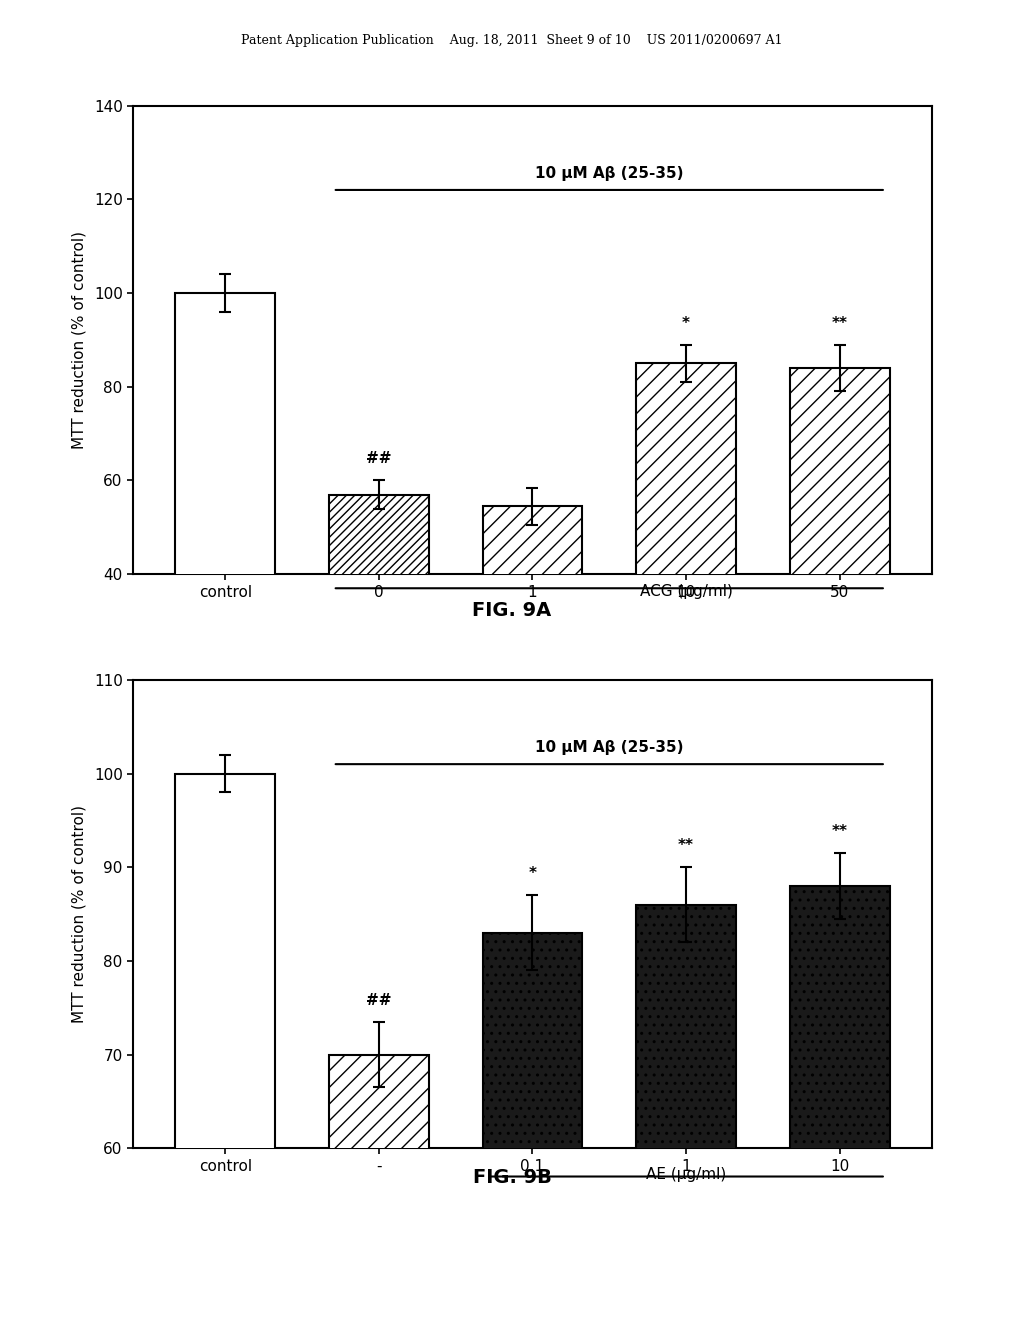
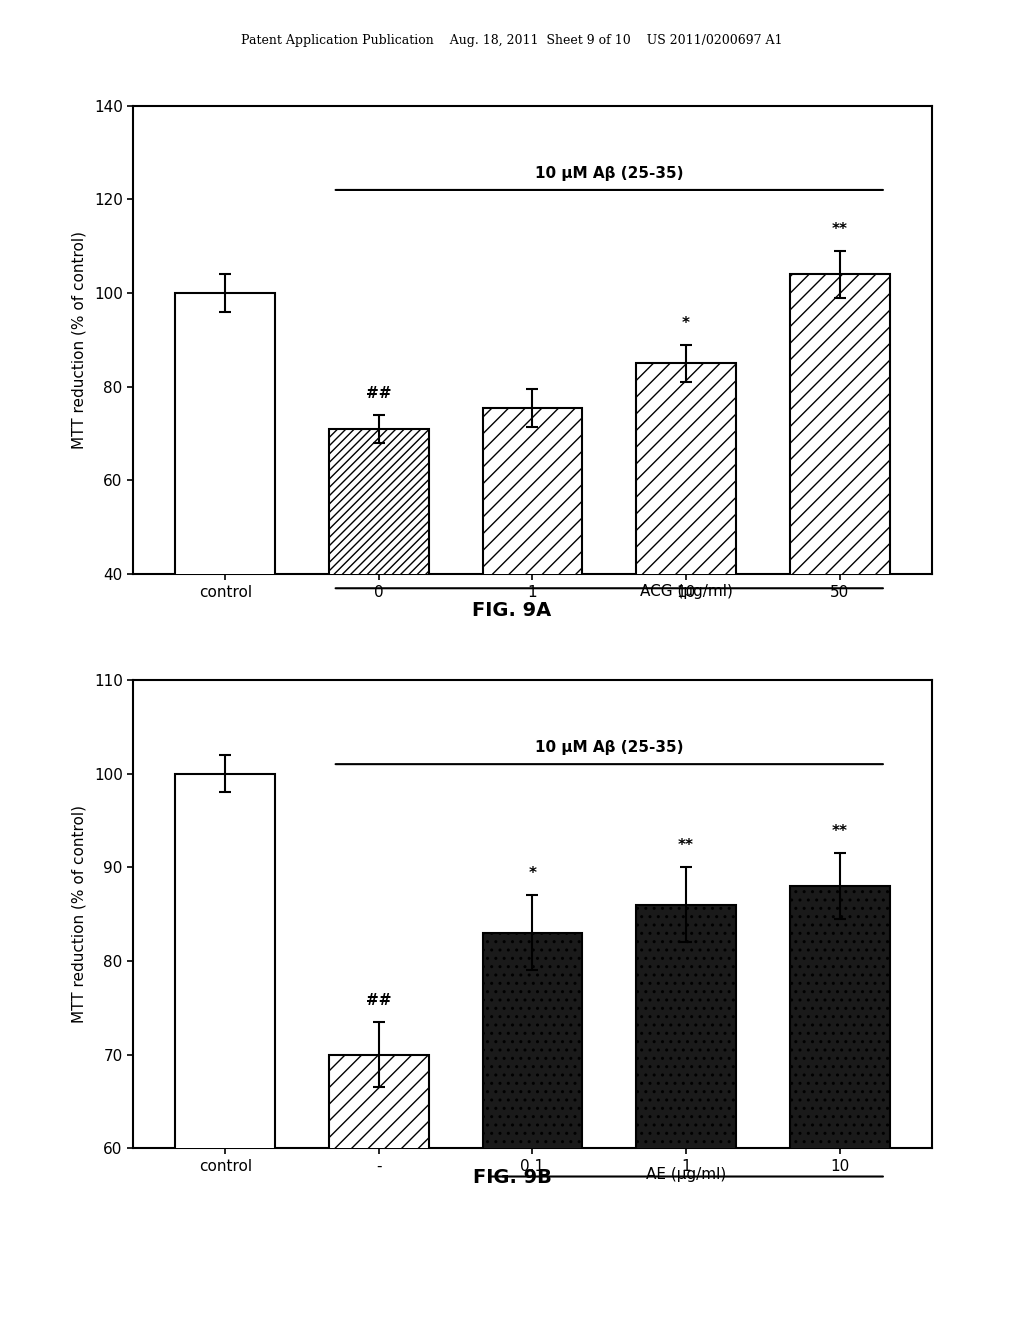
0: 57.0 -> 71.0
1: 54.5 -> 75.5
50: 84.0 -> 104.0
